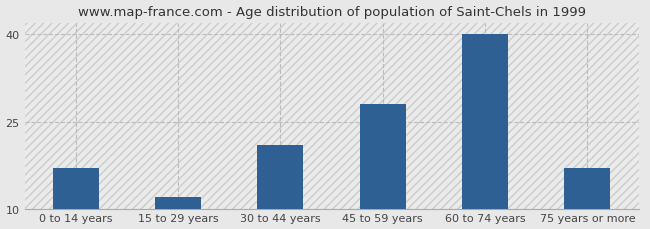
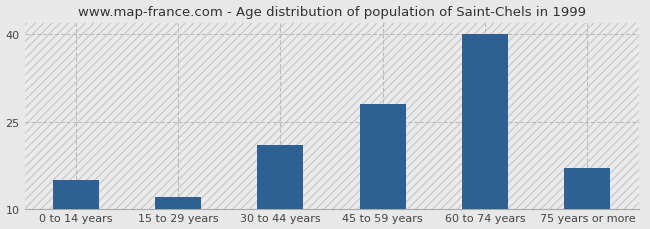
0 to 14 years: 17 -> 15
